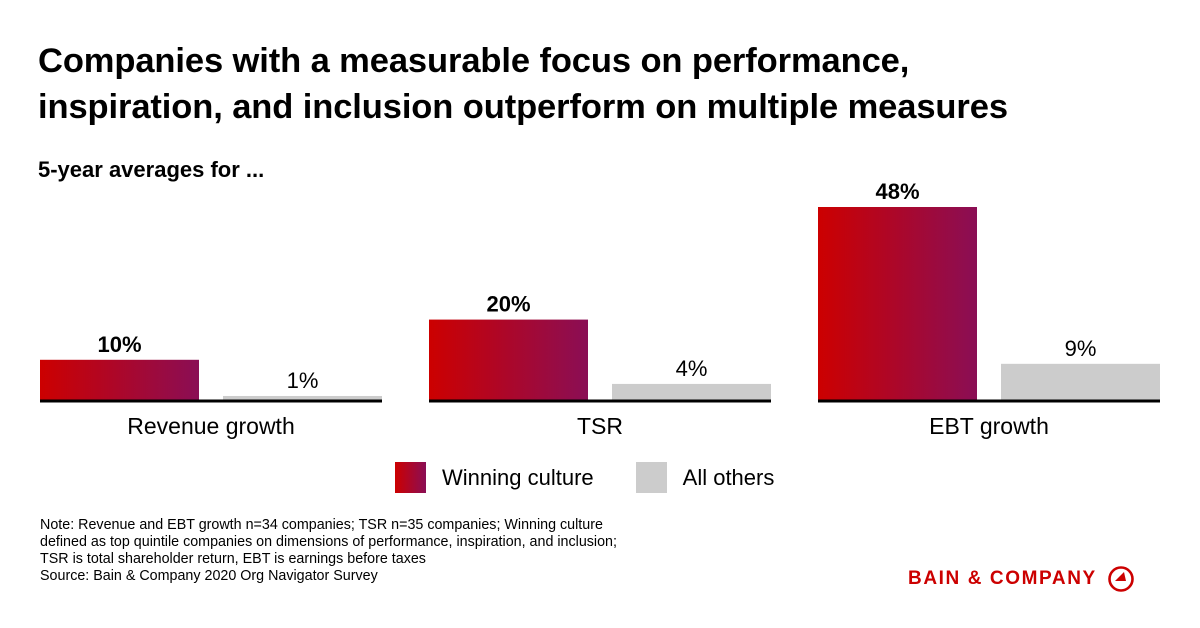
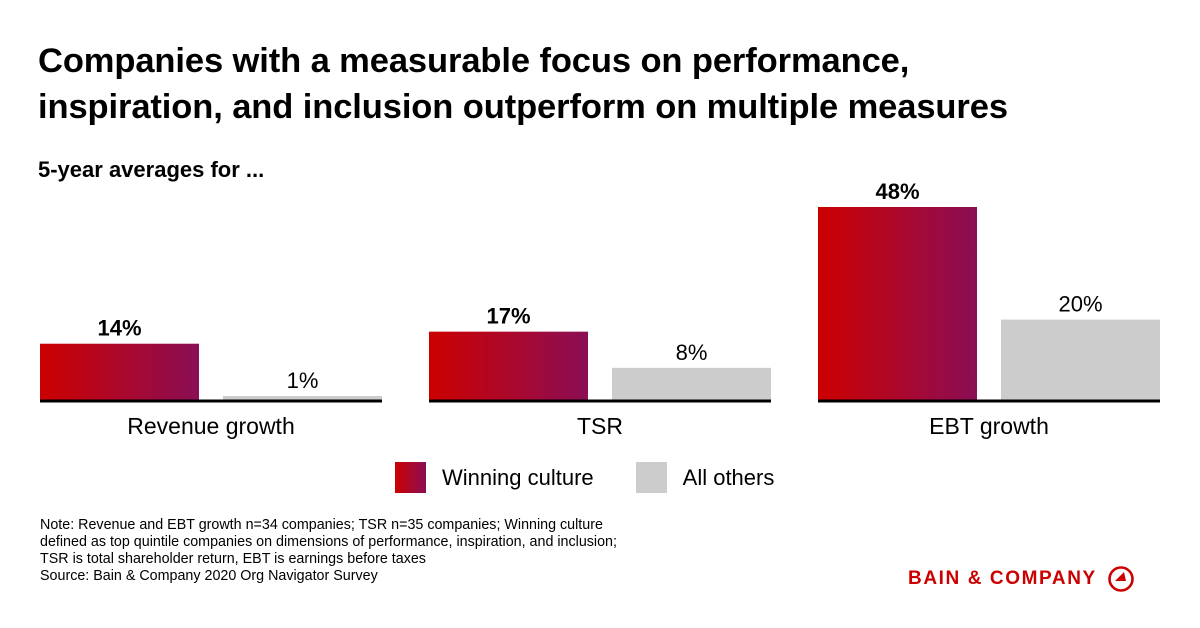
Winning culture/Revenue growth: 10% -> 14%
Winning culture/TSR: 20% -> 17%
All others/TSR: 4% -> 8%
All others/EBT growth: 9% -> 20%
